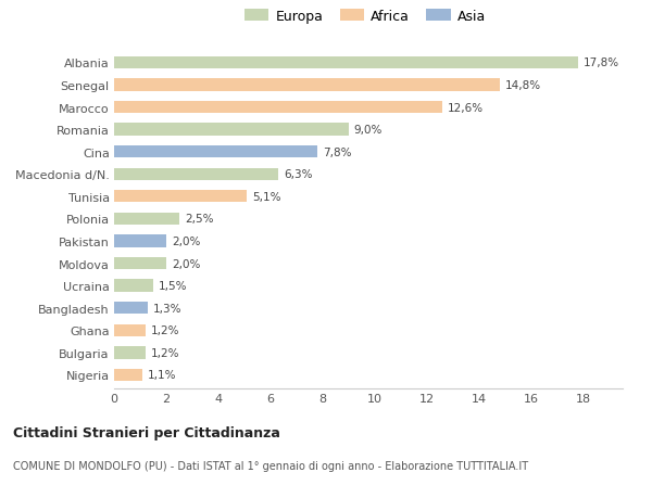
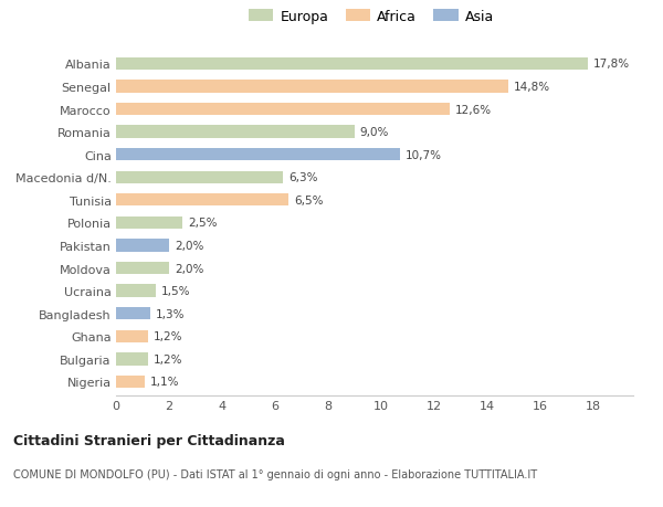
Cina: 7,8% -> 10,7%
Tunisia: 5,1% -> 6,5%
